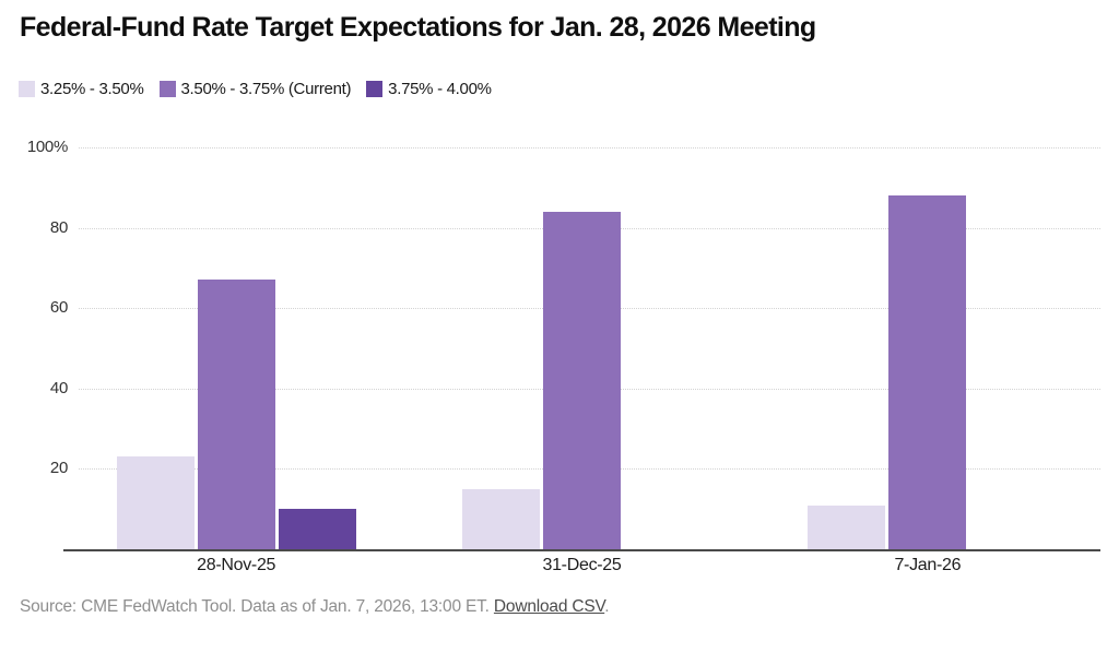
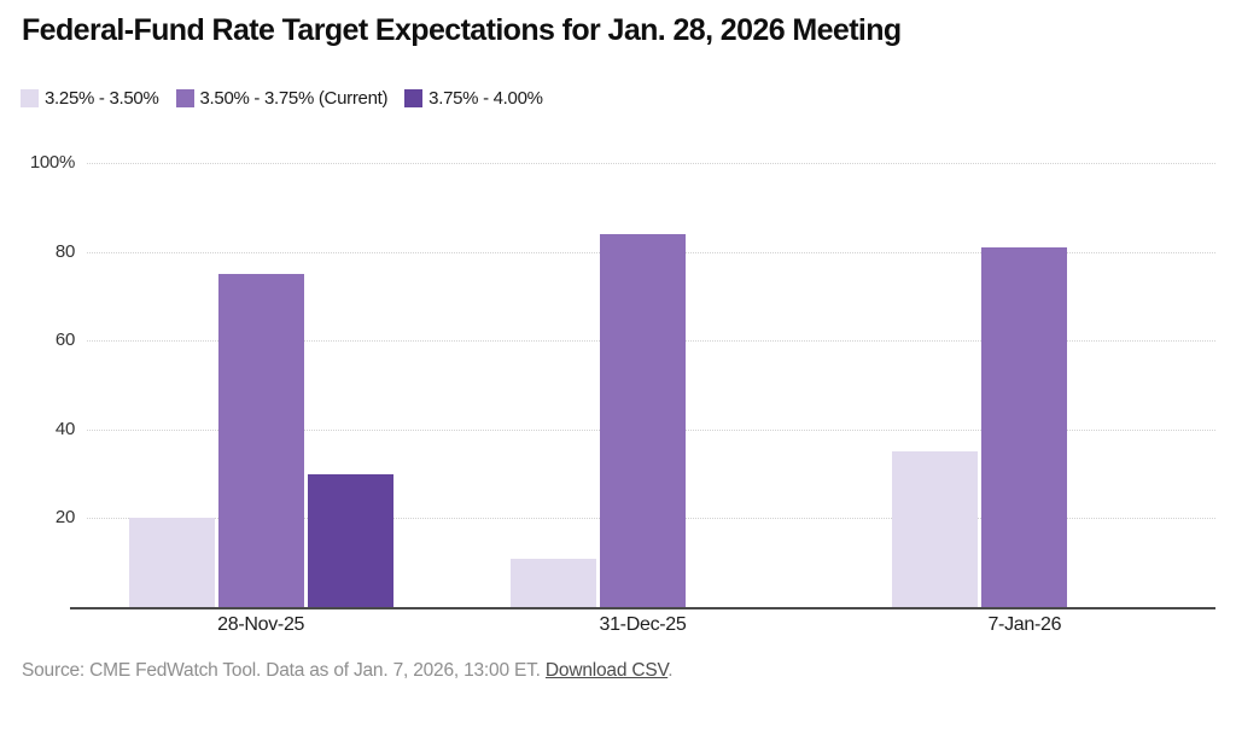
3.25% - 3.50%/28-Nov-25: 23% -> 20%
3.50% - 3.75% (Current)/28-Nov-25: 67% -> 75%
3.75% - 4.00%/28-Nov-25: 10% -> 30%
3.25% - 3.50%/31-Dec-25: 15% -> 11%
3.25% - 3.50%/7-Jan-26: 11% -> 35%
3.50% - 3.75% (Current)/7-Jan-26: 88% -> 81%
